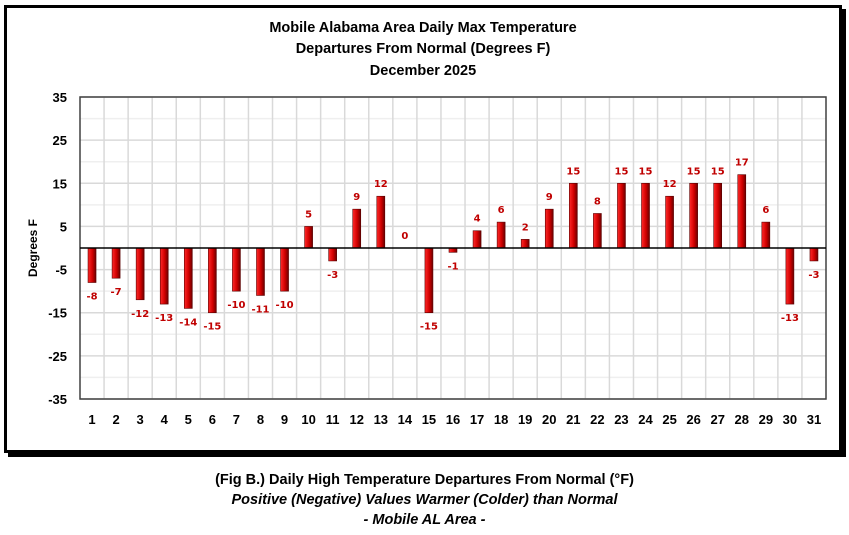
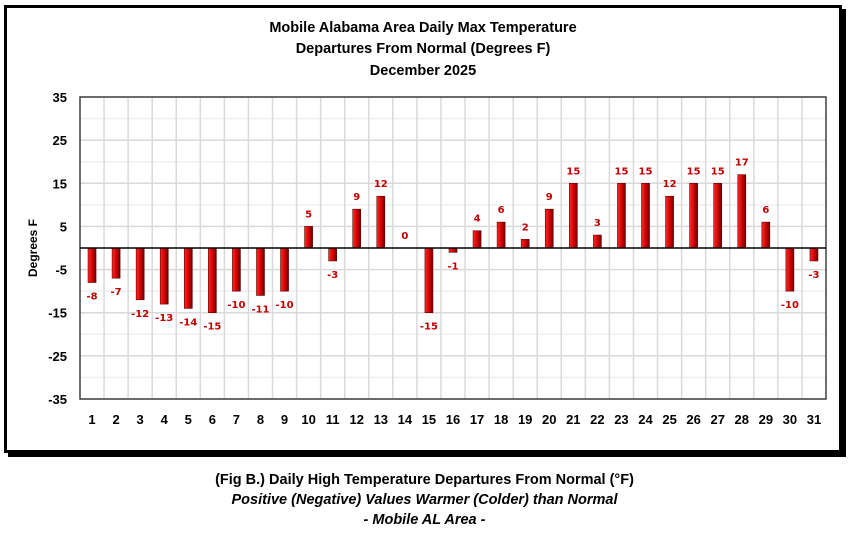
22: 8 -> 3
30: -13 -> -10
